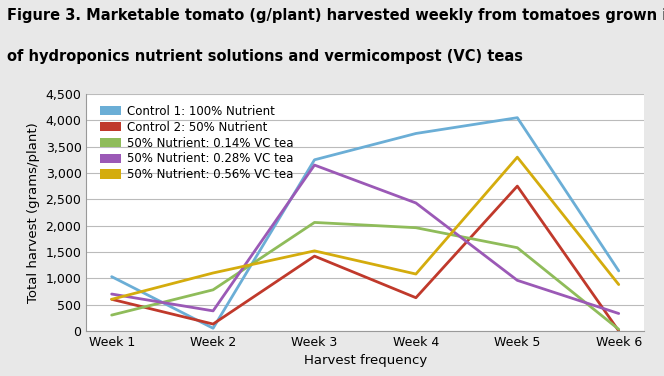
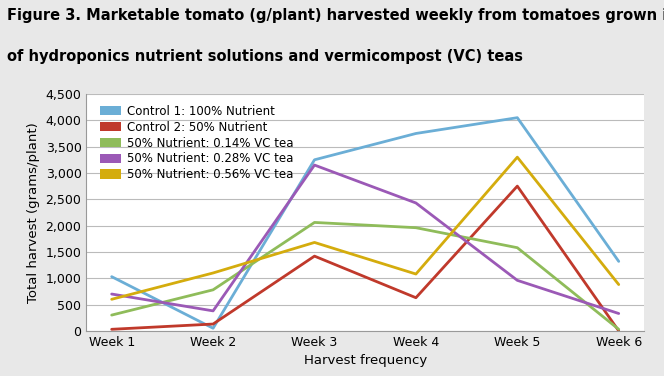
Control 2: 50% Nutrient/Week 1: 600 -> 30
50% Nutrient: 0.56% VC tea/Week 3: 1,520 -> 1,680
Control 1: 100% Nutrient/Week 6: 1,140 -> 1,320
